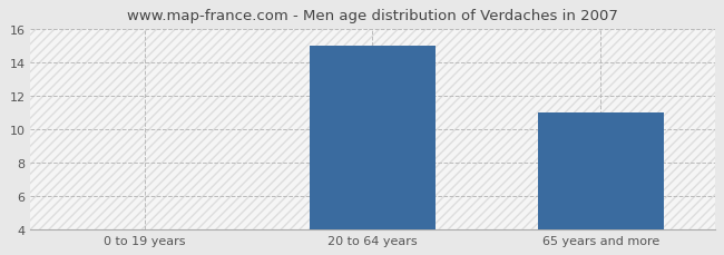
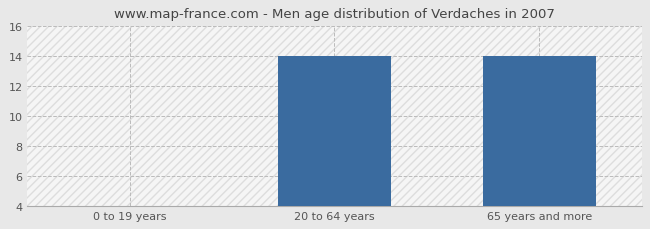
20 to 64 years: 15.0 -> 14.0
65 years and more: 11.0 -> 14.0
